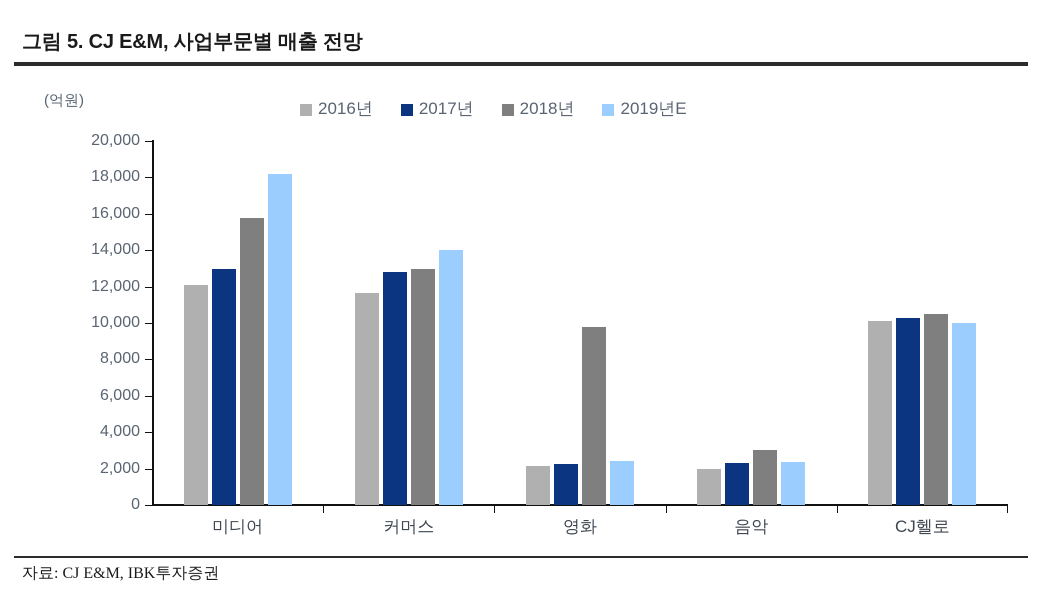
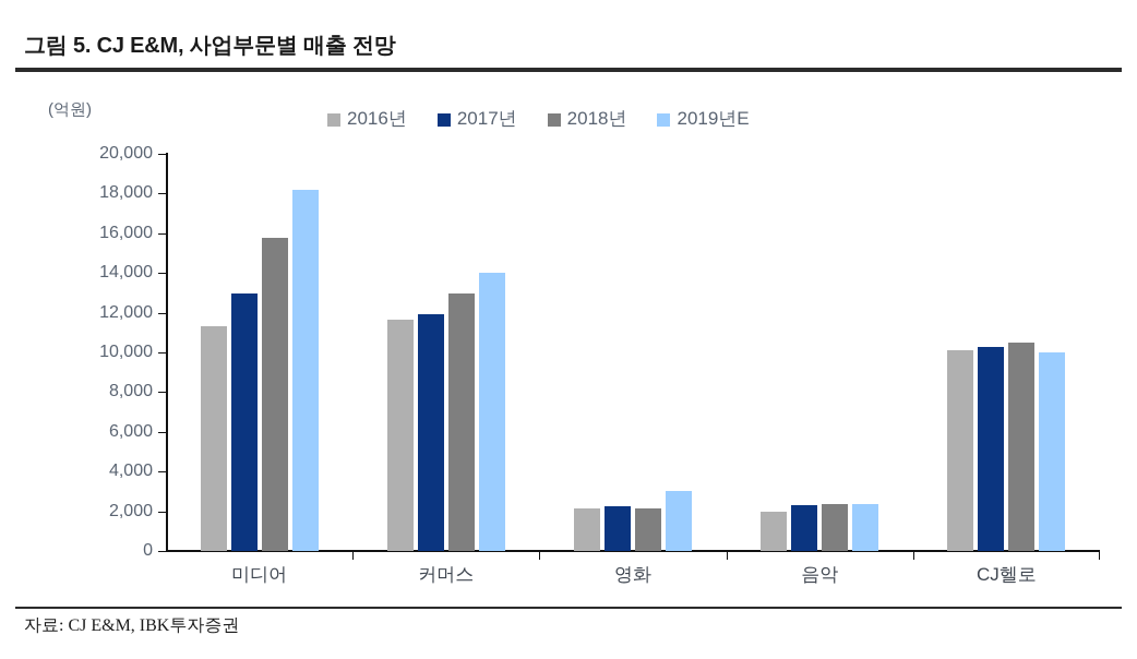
2016년/미디어: 12100 -> 11300
2017년/커머스: 12800 -> 12000
2018년/영화: 9800 -> 2200
2019년E/영화: 2400 -> 3000
2018년/음악: 3000 -> 2400
